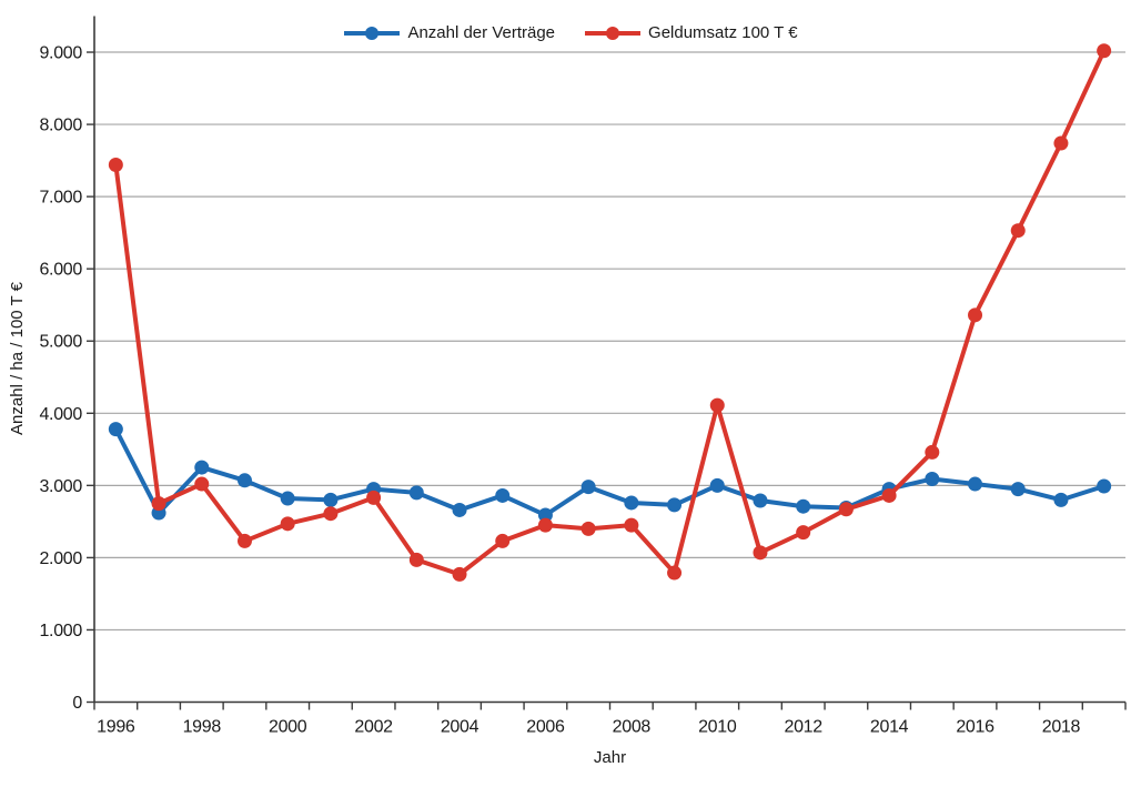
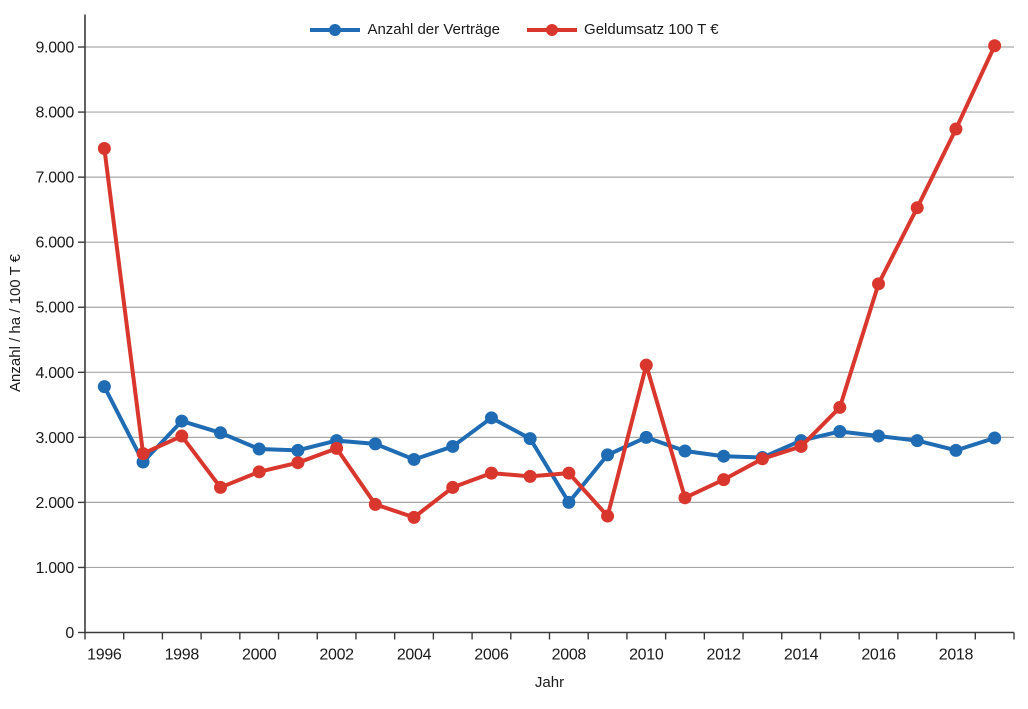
Anzahl der Verträge/2006: 2600 -> 3300
Anzahl der Verträge/2008: 2800 -> 2000
